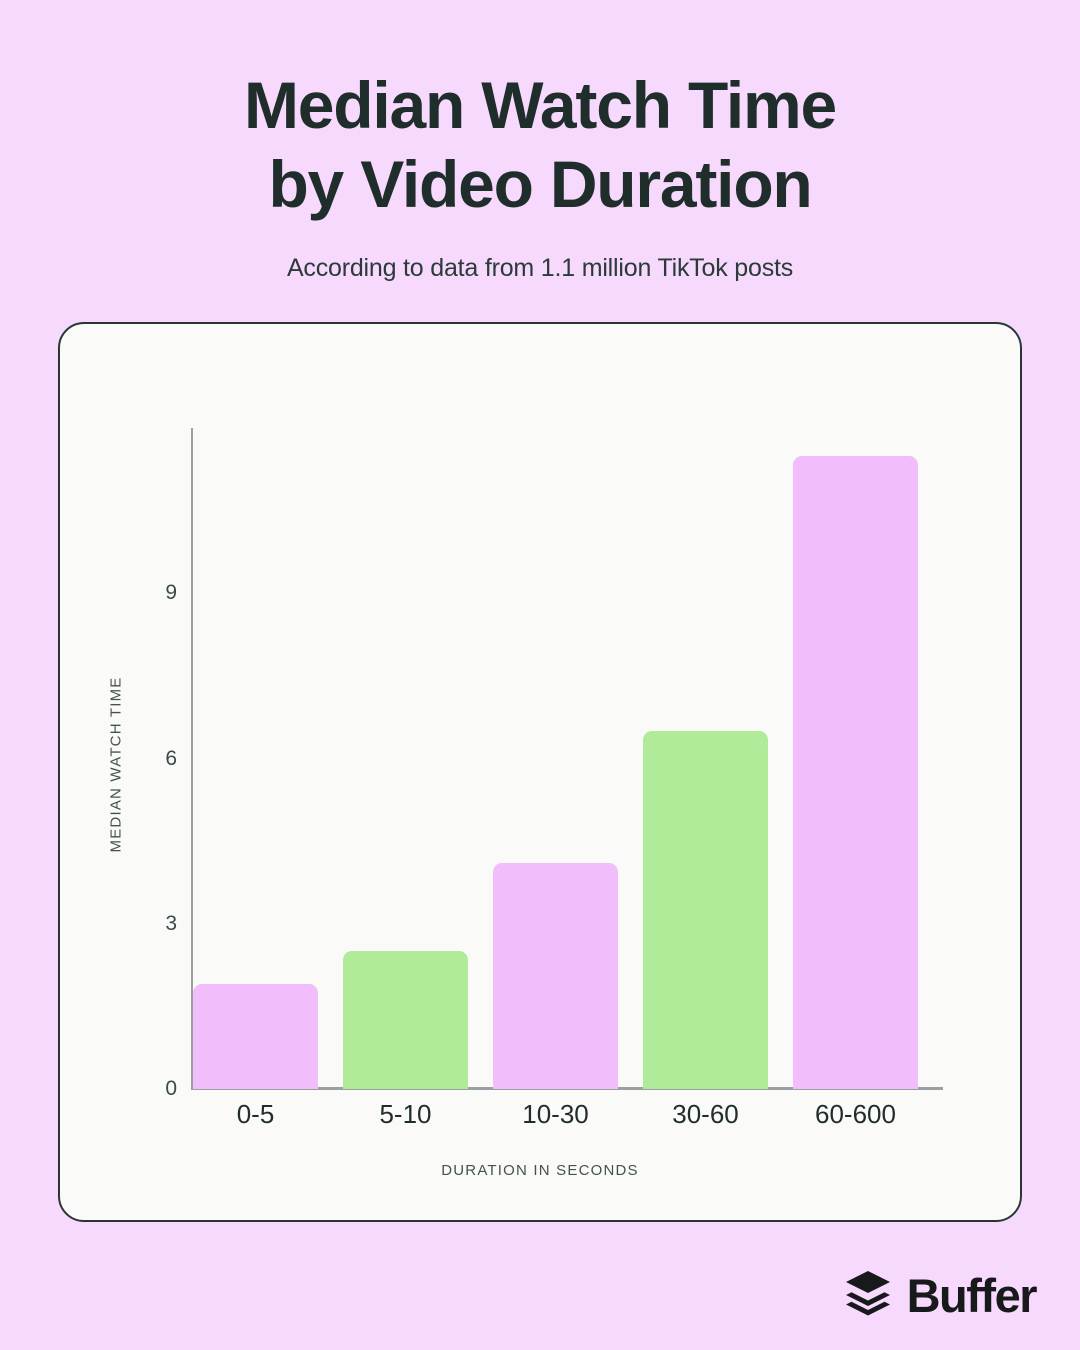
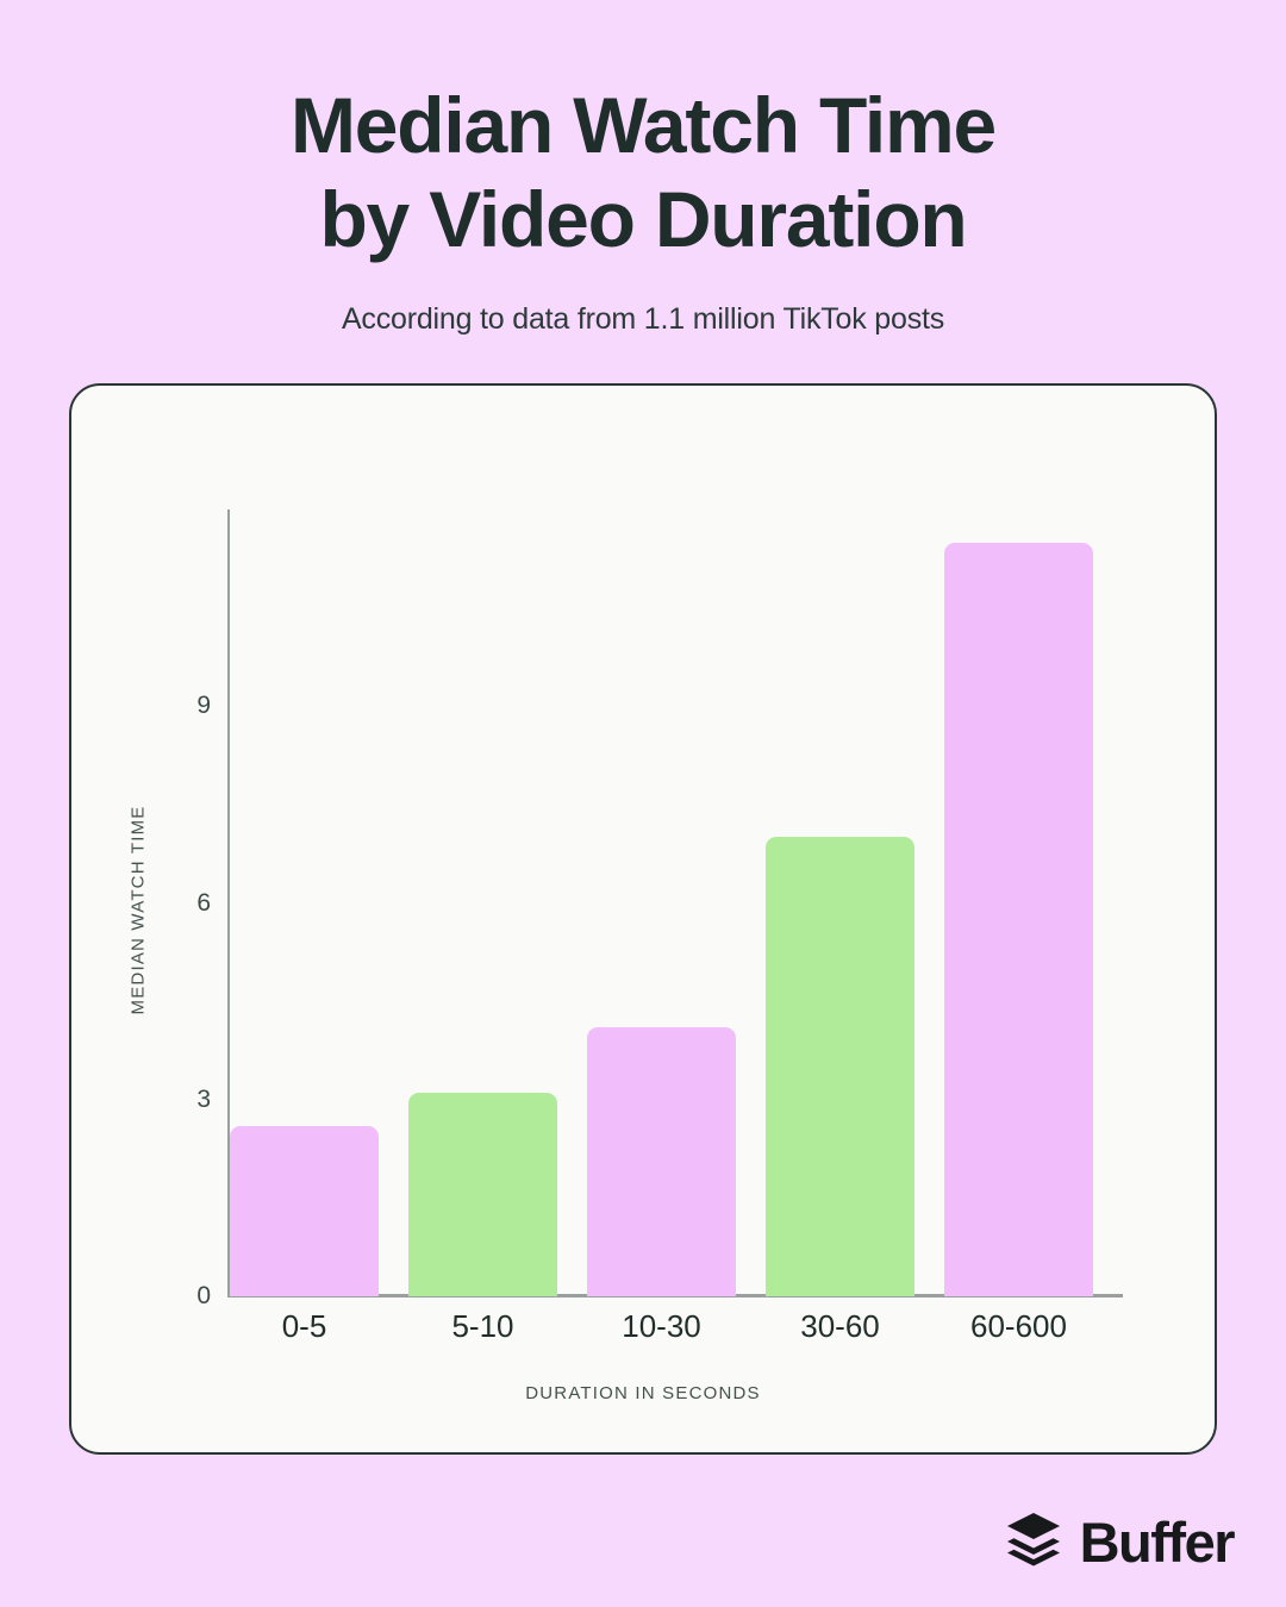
0-5: 1.9 -> 2.6
5-10: 2.5 -> 3.1
30-60: 6.5 -> 7.0
